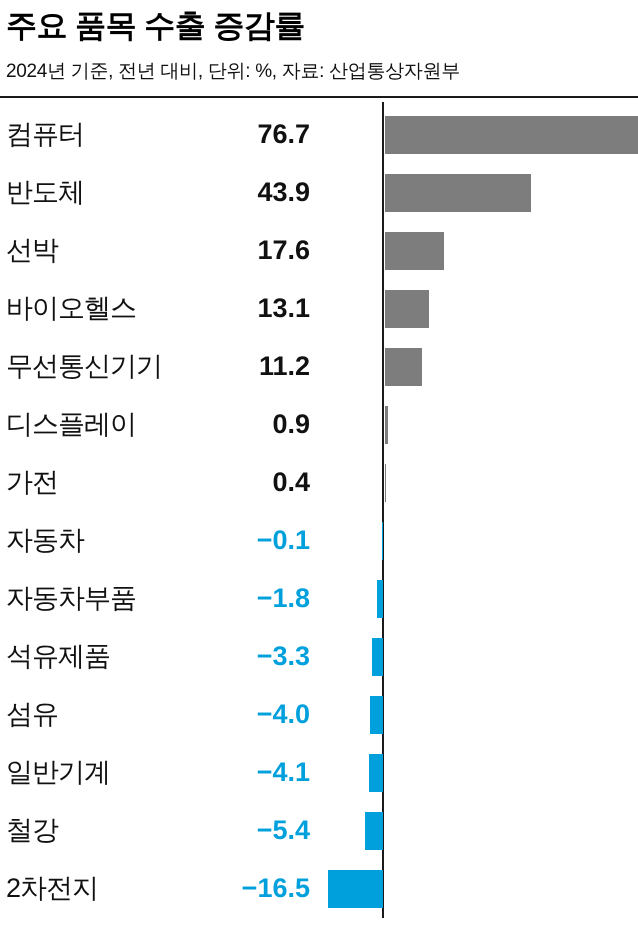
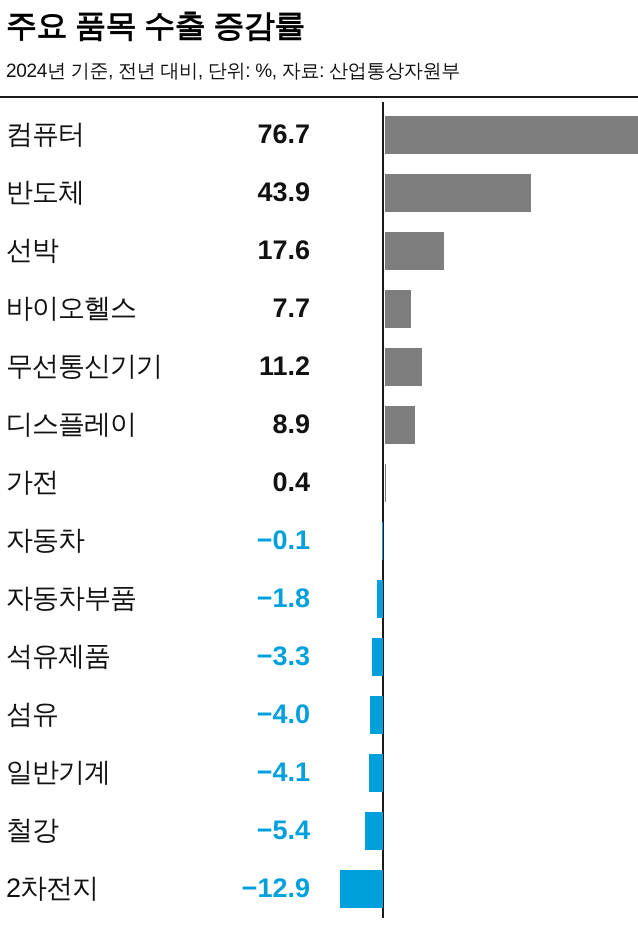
바이오헬스: 13.1 -> 7.7
디스플레이: 0.9 -> 8.9
2차전지: −16.5 -> −12.9
